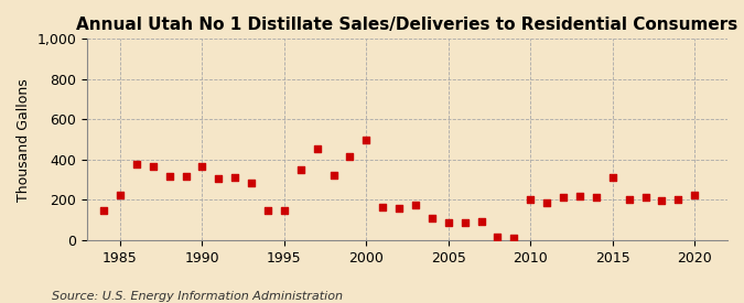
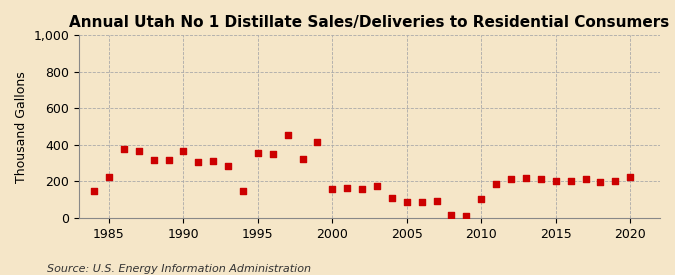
1995: 150 -> 360
2000: 500 -> 160
2010: 200 -> 100
2015: 310 -> 200
